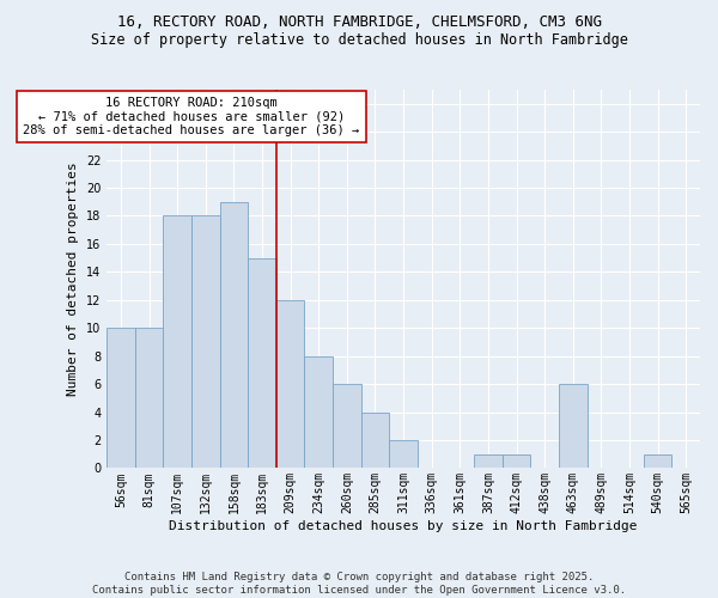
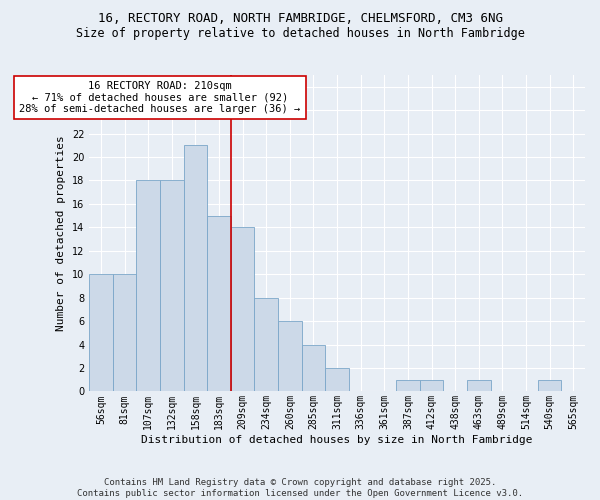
158sqm: 19 -> 21
209sqm: 12 -> 14
463sqm: 6 -> 1
